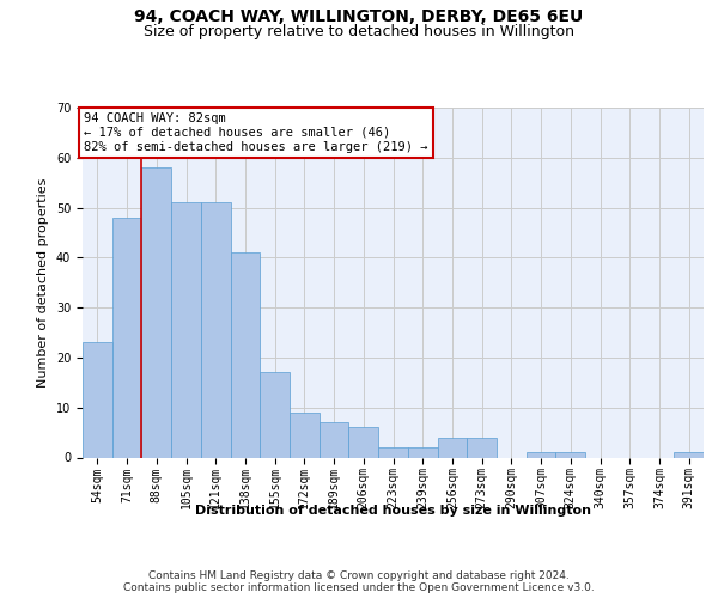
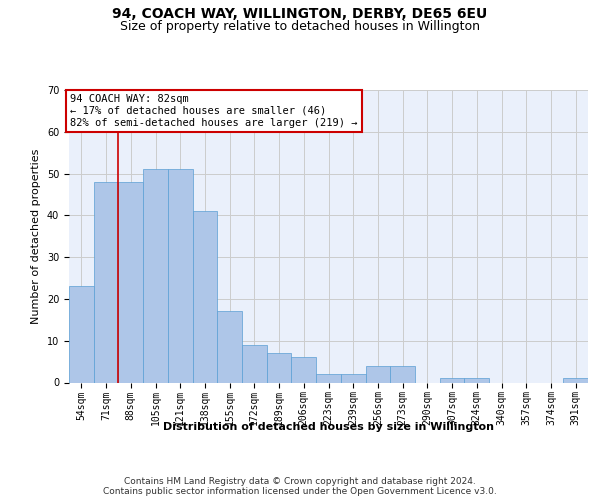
88sqm: 58 -> 48
